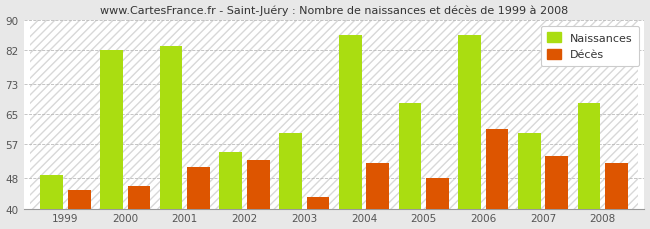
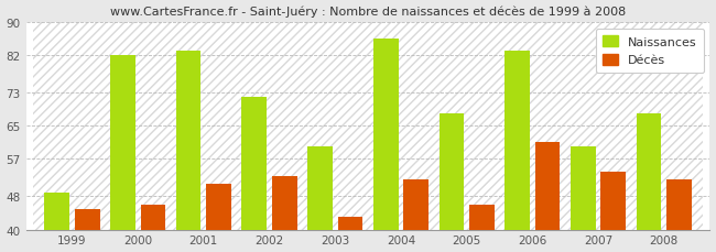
Naissances/2002: 55 -> 72
Décès/2005: 48 -> 46
Naissances/2006: 86 -> 83
